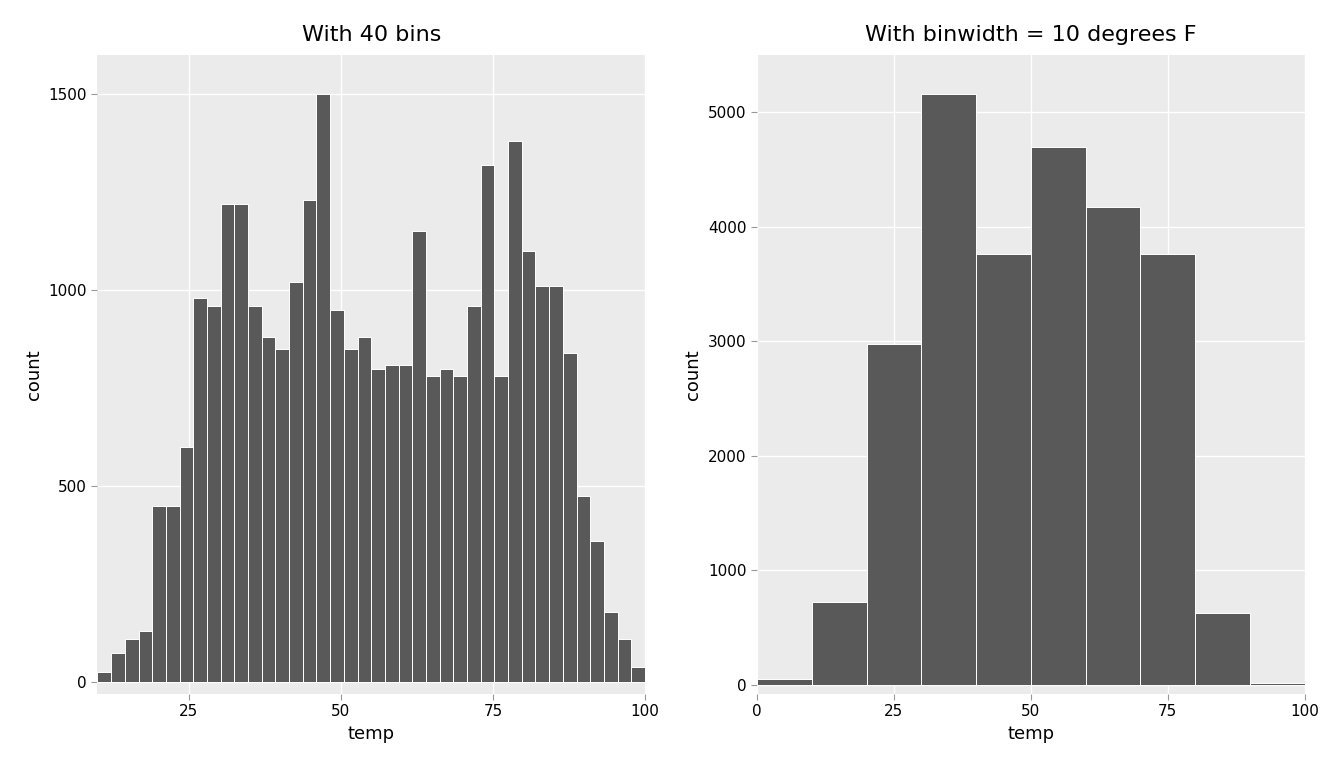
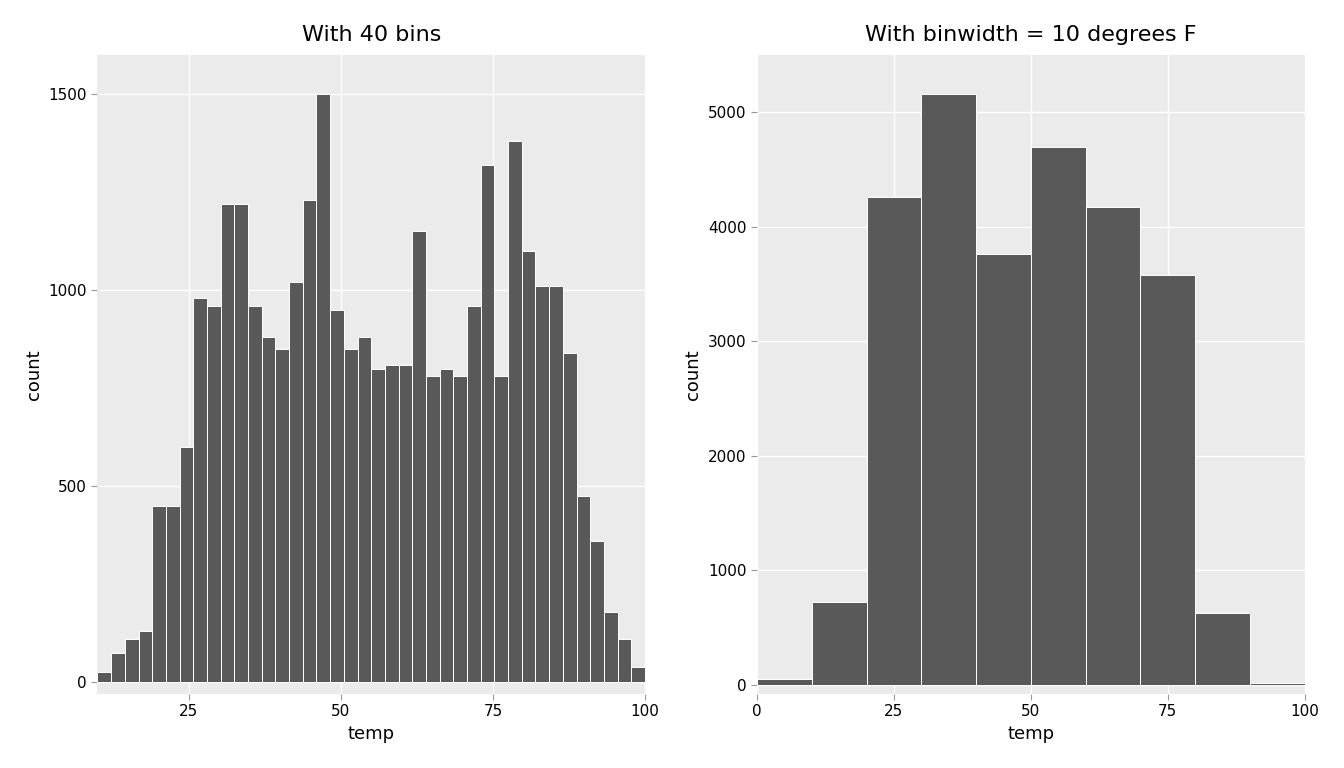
With binwidth = 10 degrees F/25: 2980 -> 4260
With binwidth = 10 degrees F/75: 3760 -> 3580
